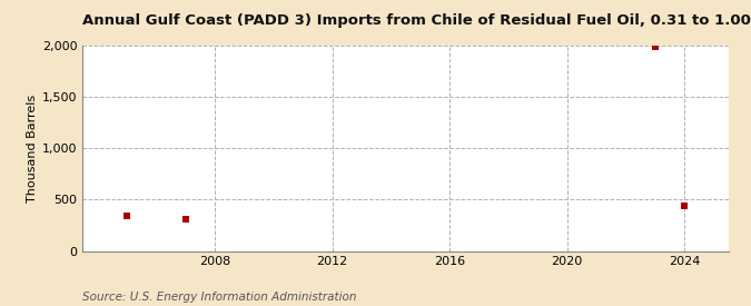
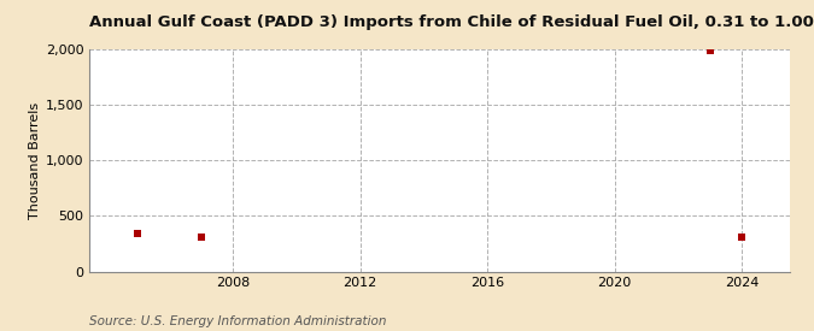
2024: 440 -> 310
